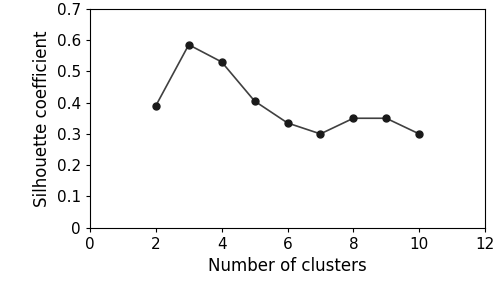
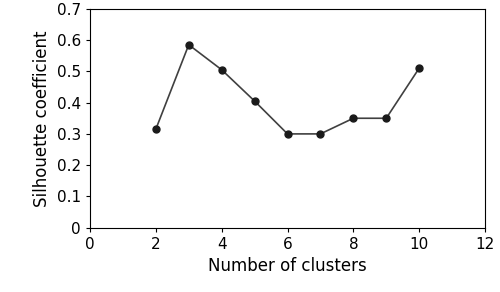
2: 0.390 -> 0.315
4: 0.530 -> 0.505
6: 0.335 -> 0.300
10: 0.300 -> 0.510
